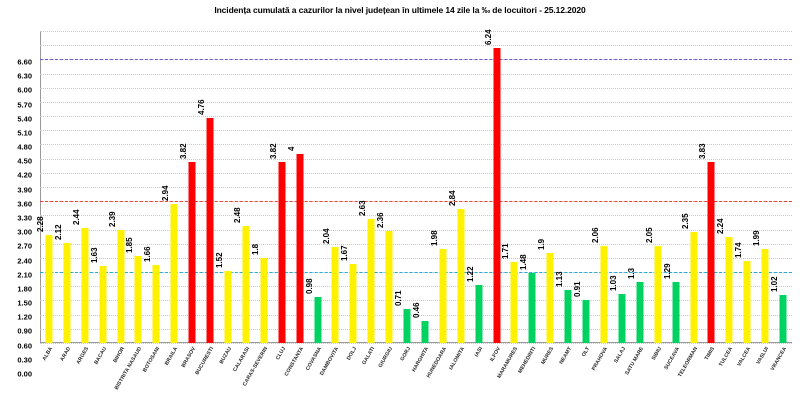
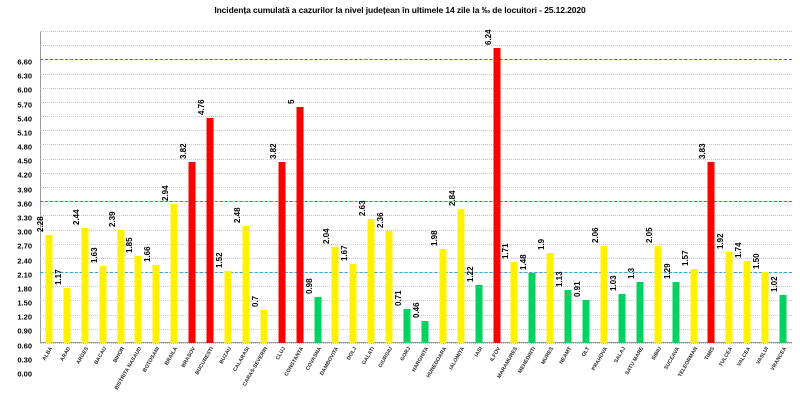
ARAD: 2.12 -> 1.17
CARAS-SEVERIN: 1.8 -> 0.7
CONSTANTA: 4 -> 5
TELEORMAN: 2.35 -> 1.57
TULCEA: 2.24 -> 1.92
VASLUI: 1.99 -> 1.50
